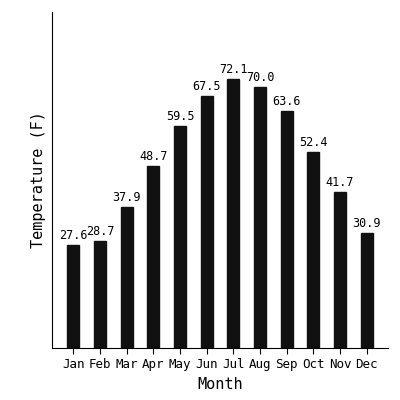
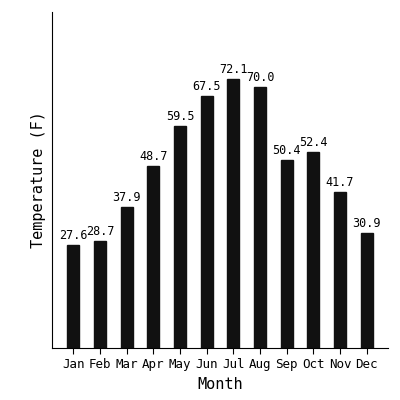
Sep: 63.6 -> 50.4
